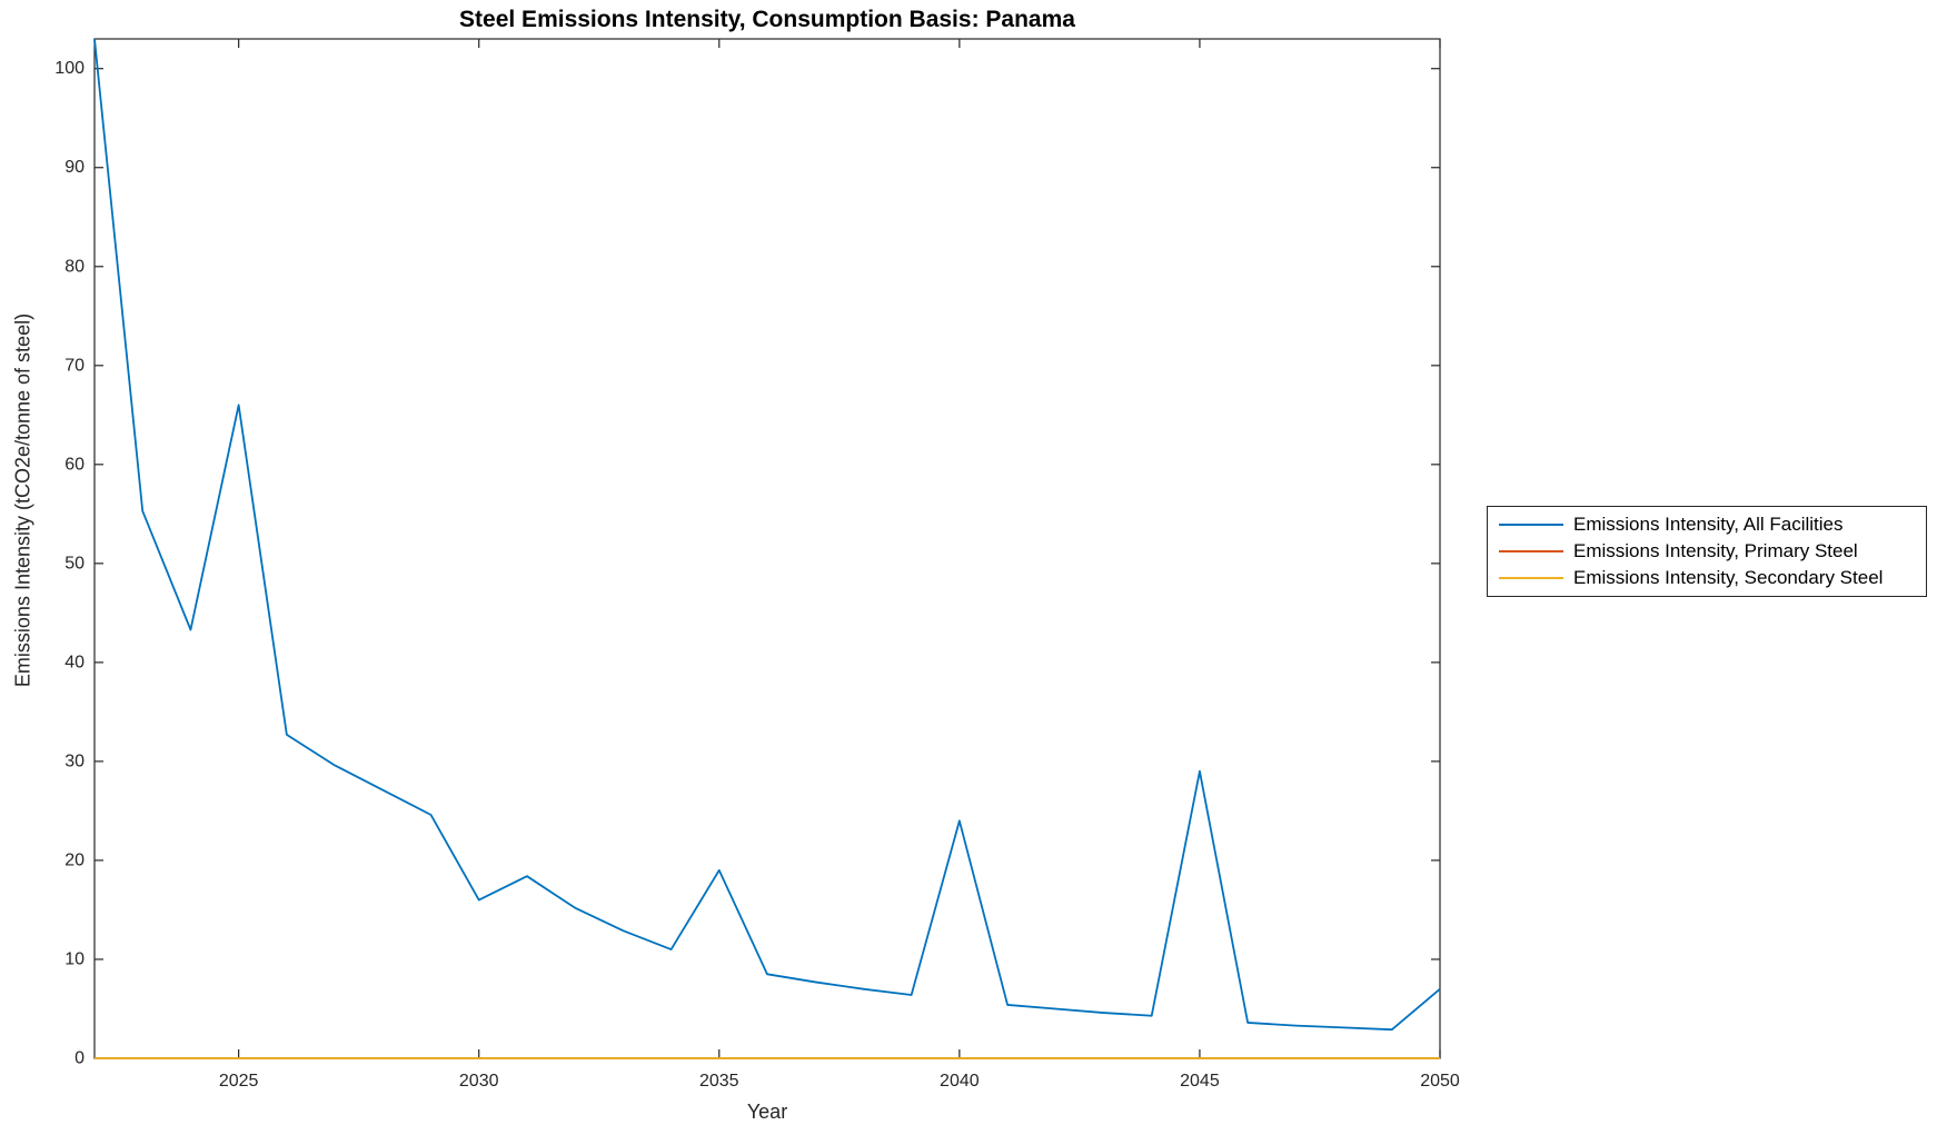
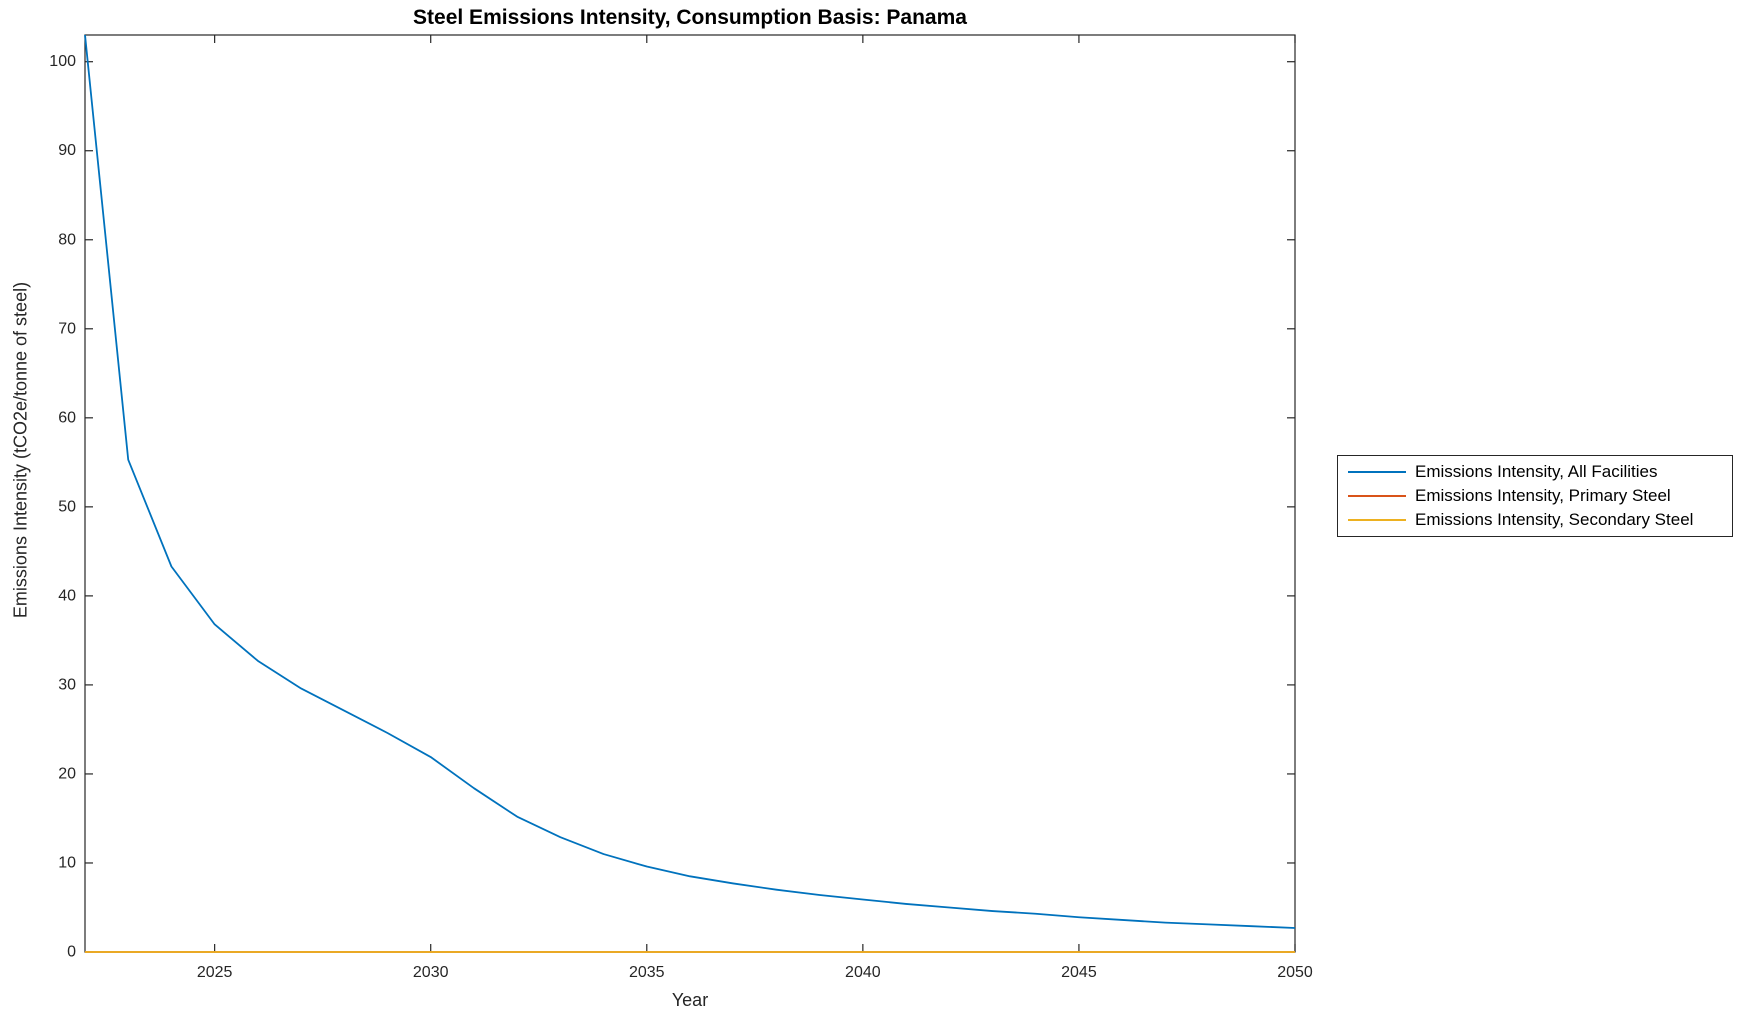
Emissions Intensity, All Facilities/2025: 66 -> 37
Emissions Intensity, All Facilities/2030: 16 -> 22
Emissions Intensity, All Facilities/2035: 19 -> 10
Emissions Intensity, All Facilities/2040: 24 -> 6
Emissions Intensity, All Facilities/2045: 29 -> 4
Emissions Intensity, All Facilities/2050: 7 -> 3
